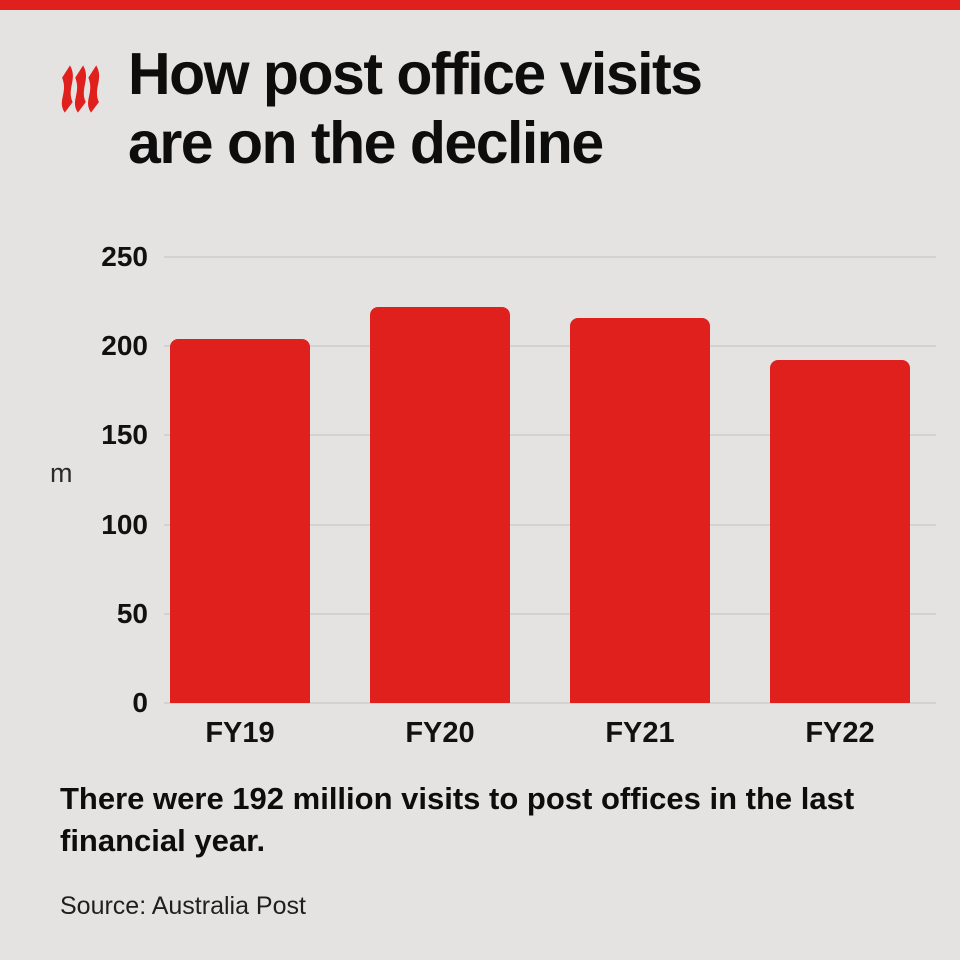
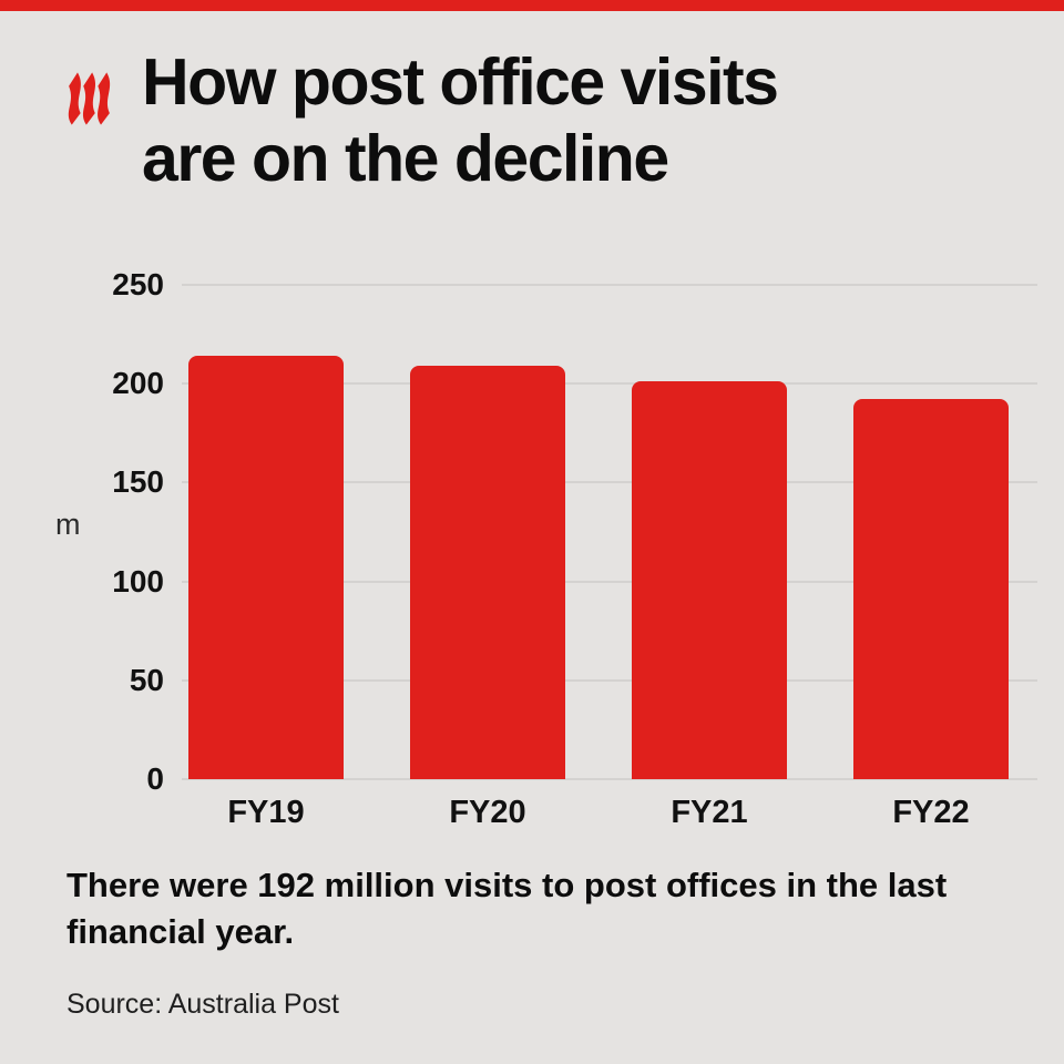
FY19: 204 -> 214
FY20: 222 -> 209
FY21: 216 -> 201
